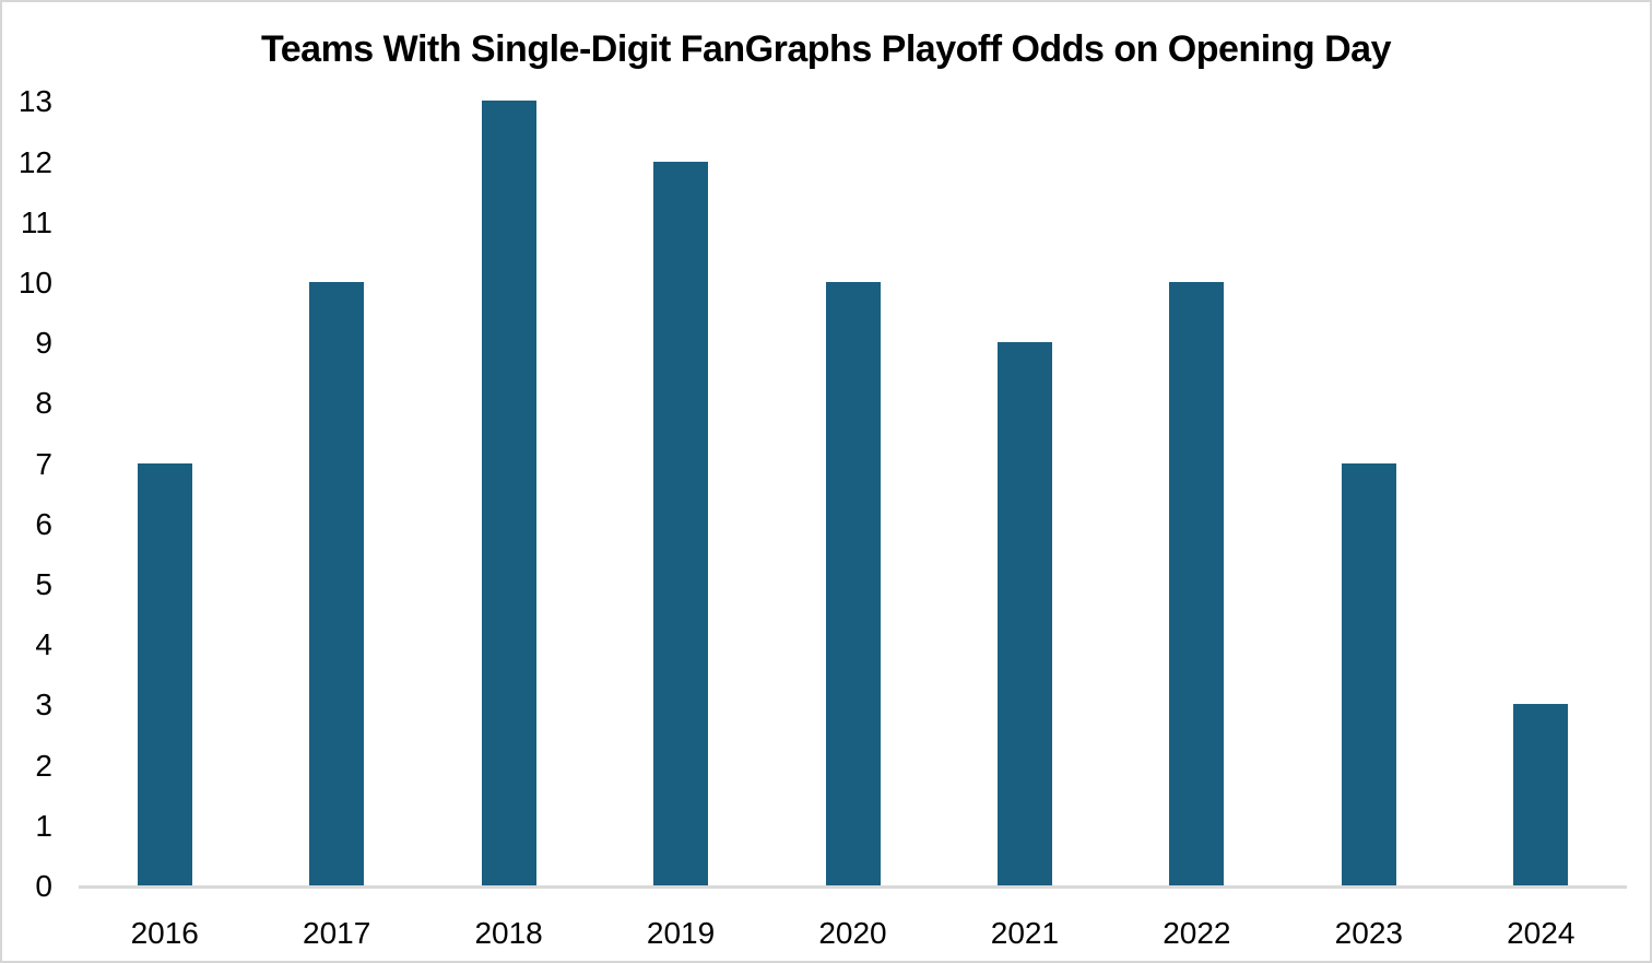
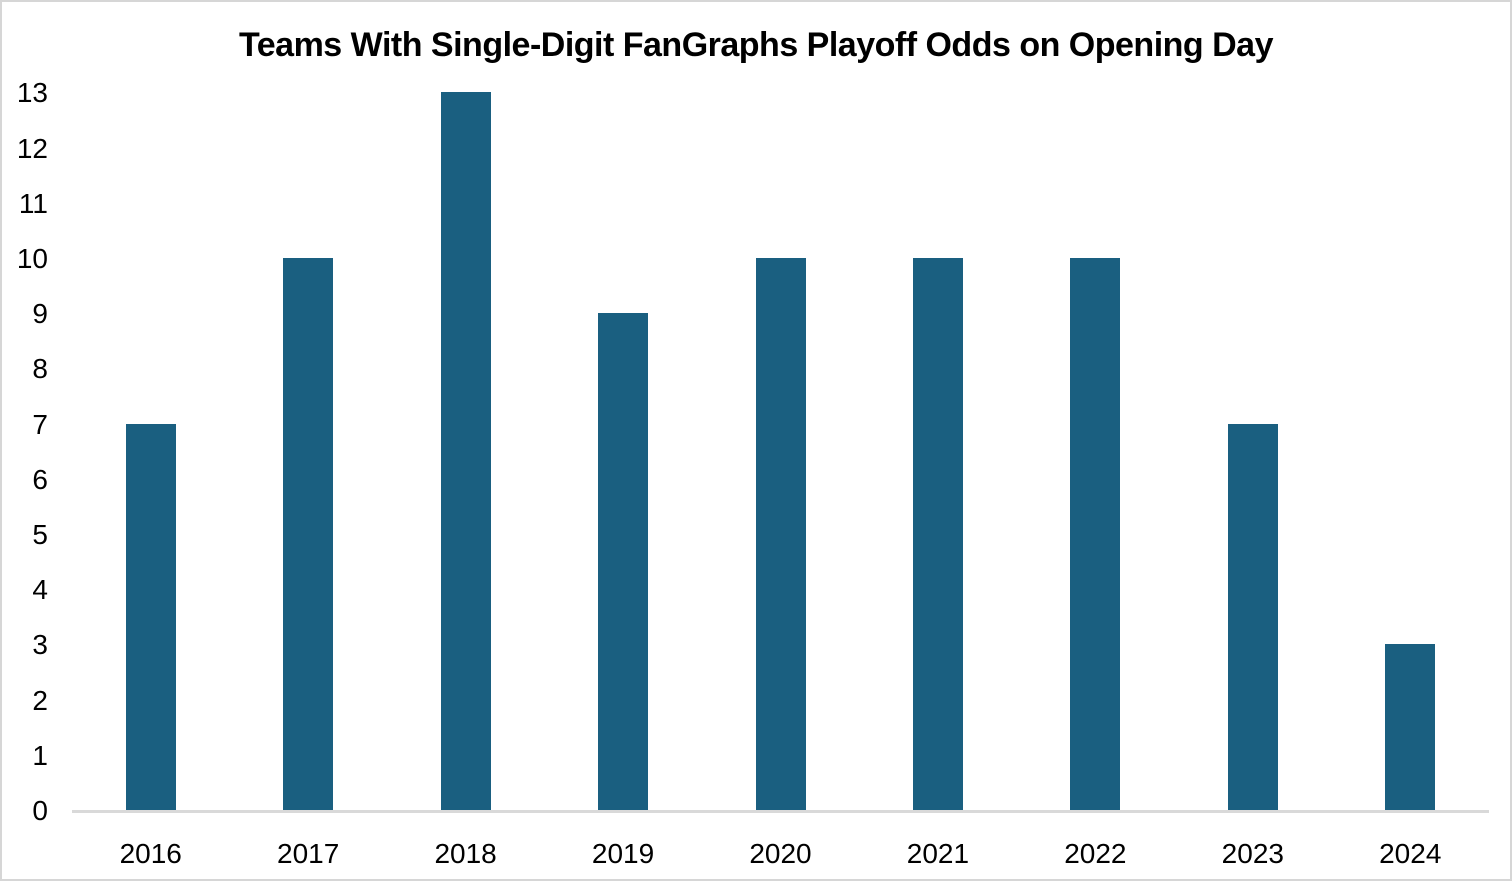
2019: 12 -> 9
2021: 9 -> 10
